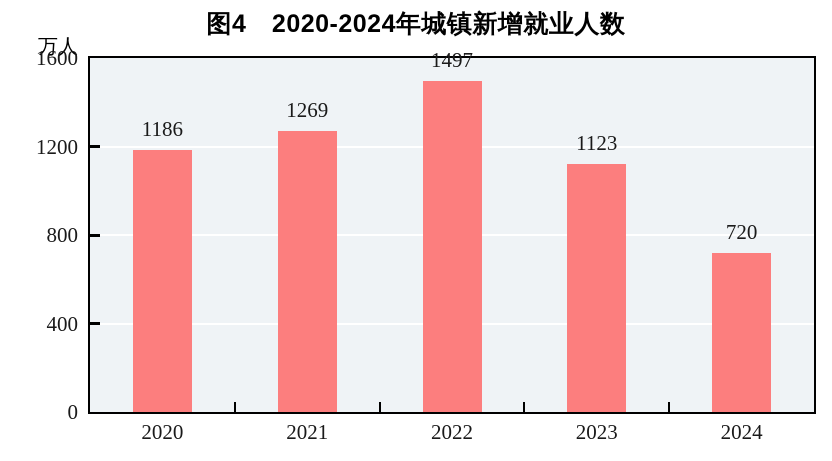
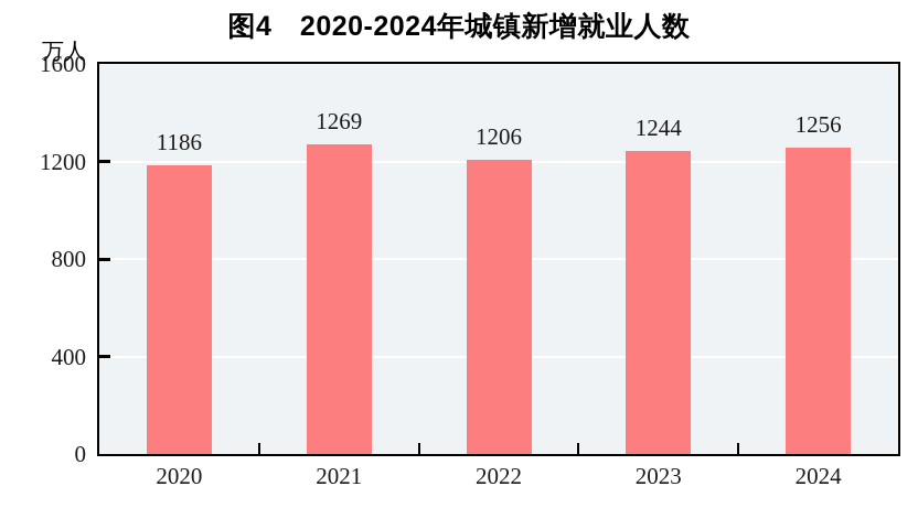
2022: 1497 -> 1206
2023: 1123 -> 1244
2024: 720 -> 1256
